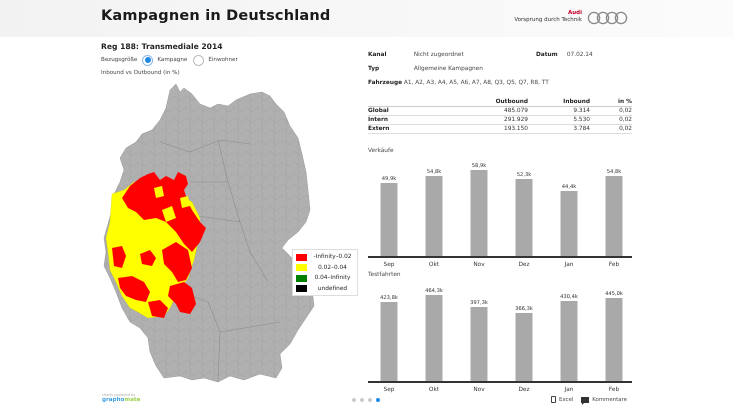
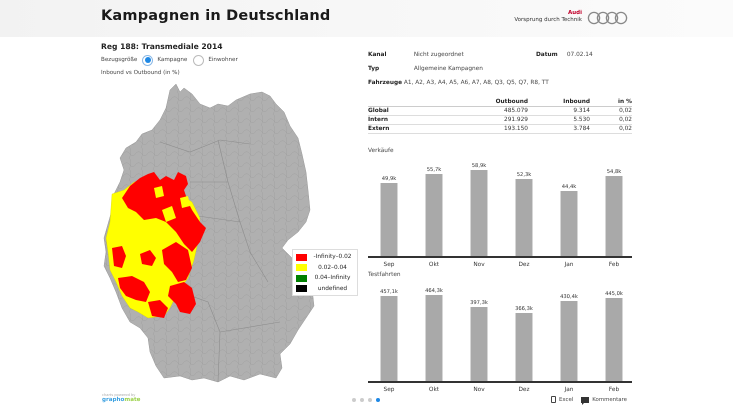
Verkäufe/Okt: 54,8k -> 55,7k
Testfahrten/Sep: 423,8k -> 457,1k
